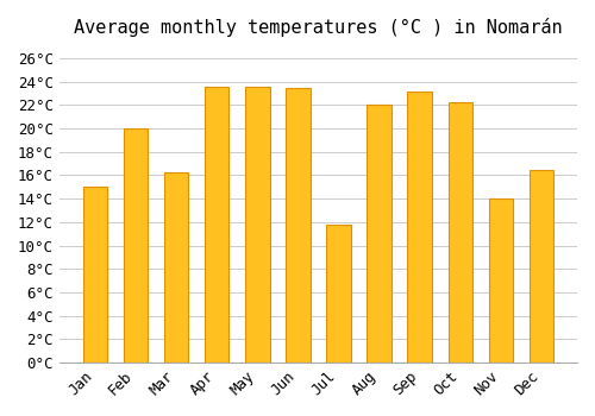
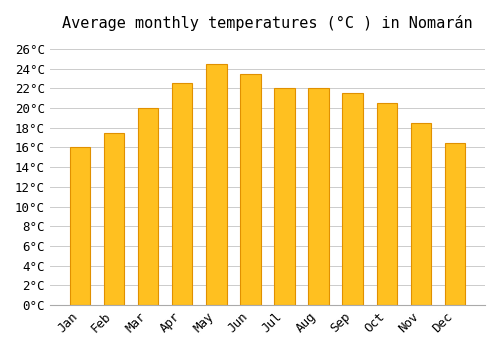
Jan: 15.0°C -> 16.0°C
Feb: 20.0°C -> 17.5°C
Mar: 16.2°C -> 20.0°C
Apr: 23.6°C -> 22.5°C
May: 23.6°C -> 24.5°C
Jul: 11.8°C -> 22.0°C
Sep: 23.2°C -> 21.5°C
Oct: 22.2°C -> 20.5°C
Nov: 14.0°C -> 18.5°C
